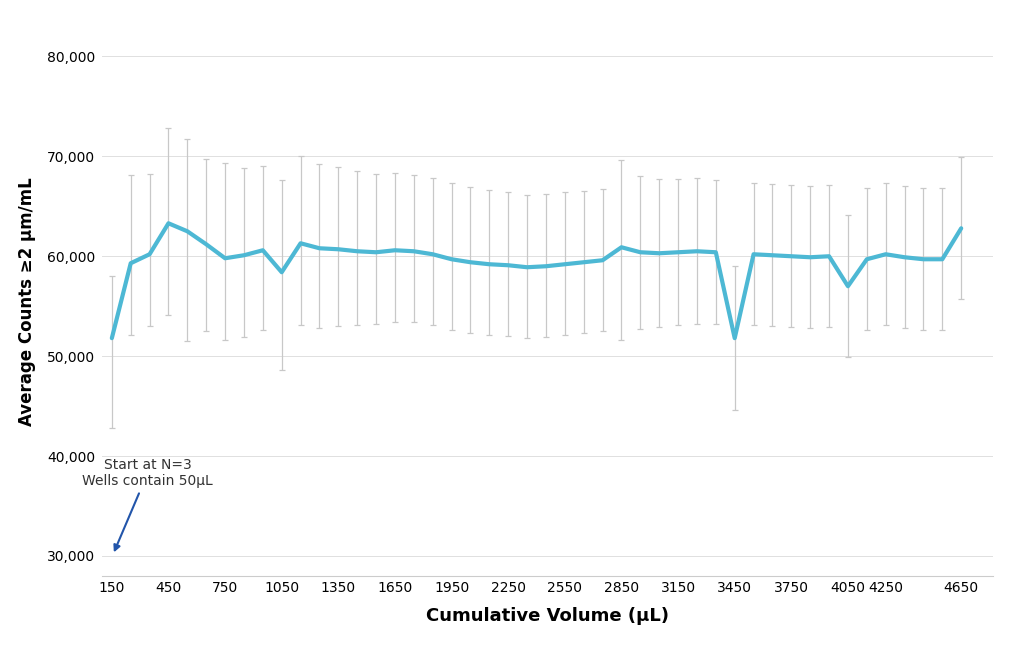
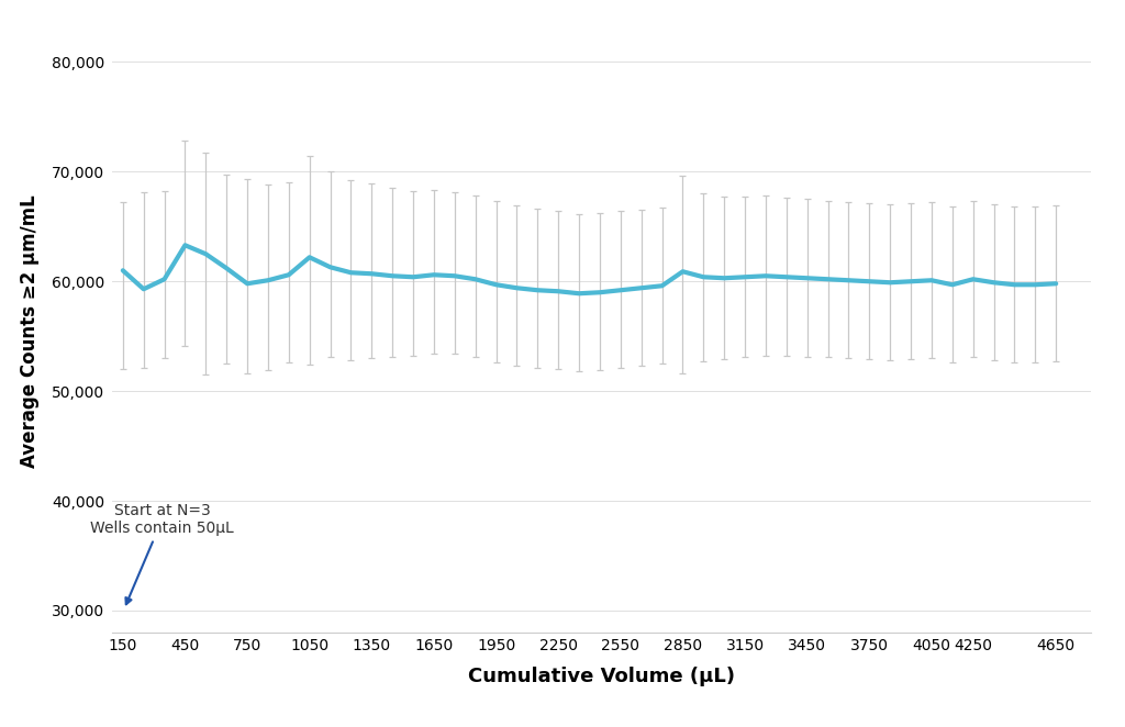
150: 51,800 -> 61,000
1050: 58,400 -> 62,200
3450: 51,800 -> 60,300
4050: 57,000 -> 60,100
4650: 62,800 -> 59,800
